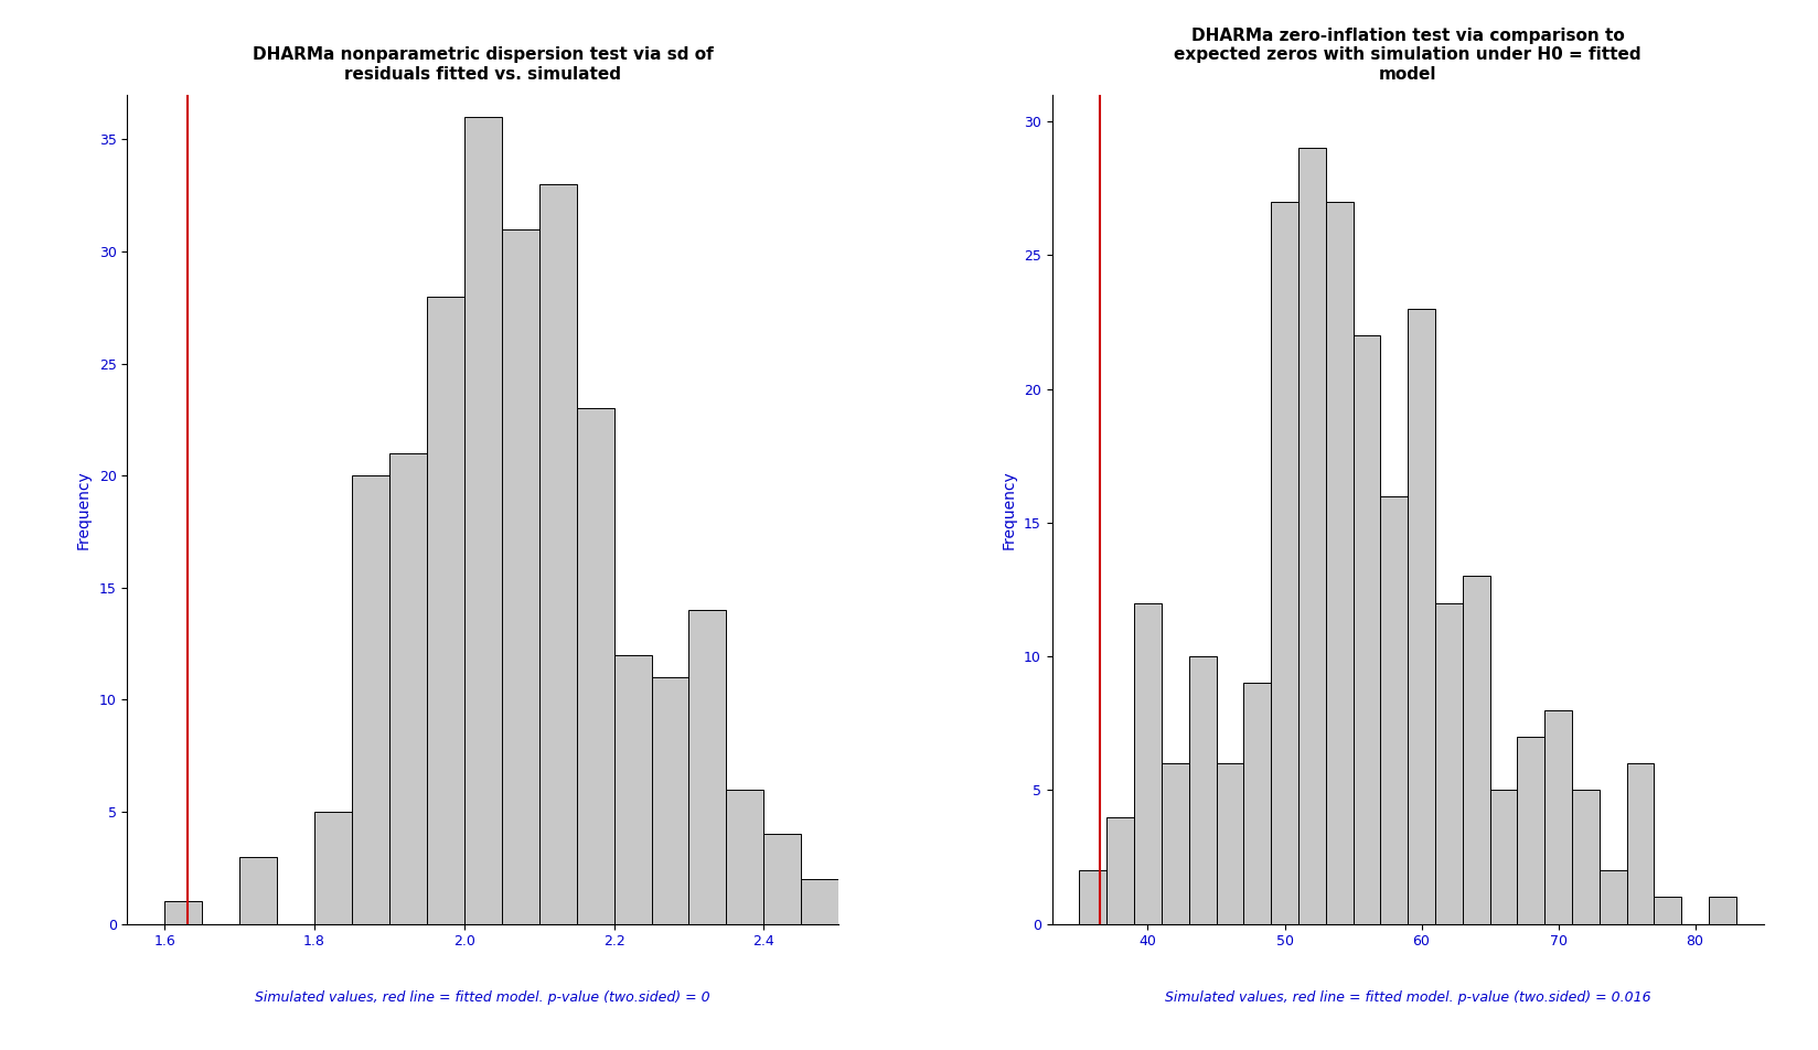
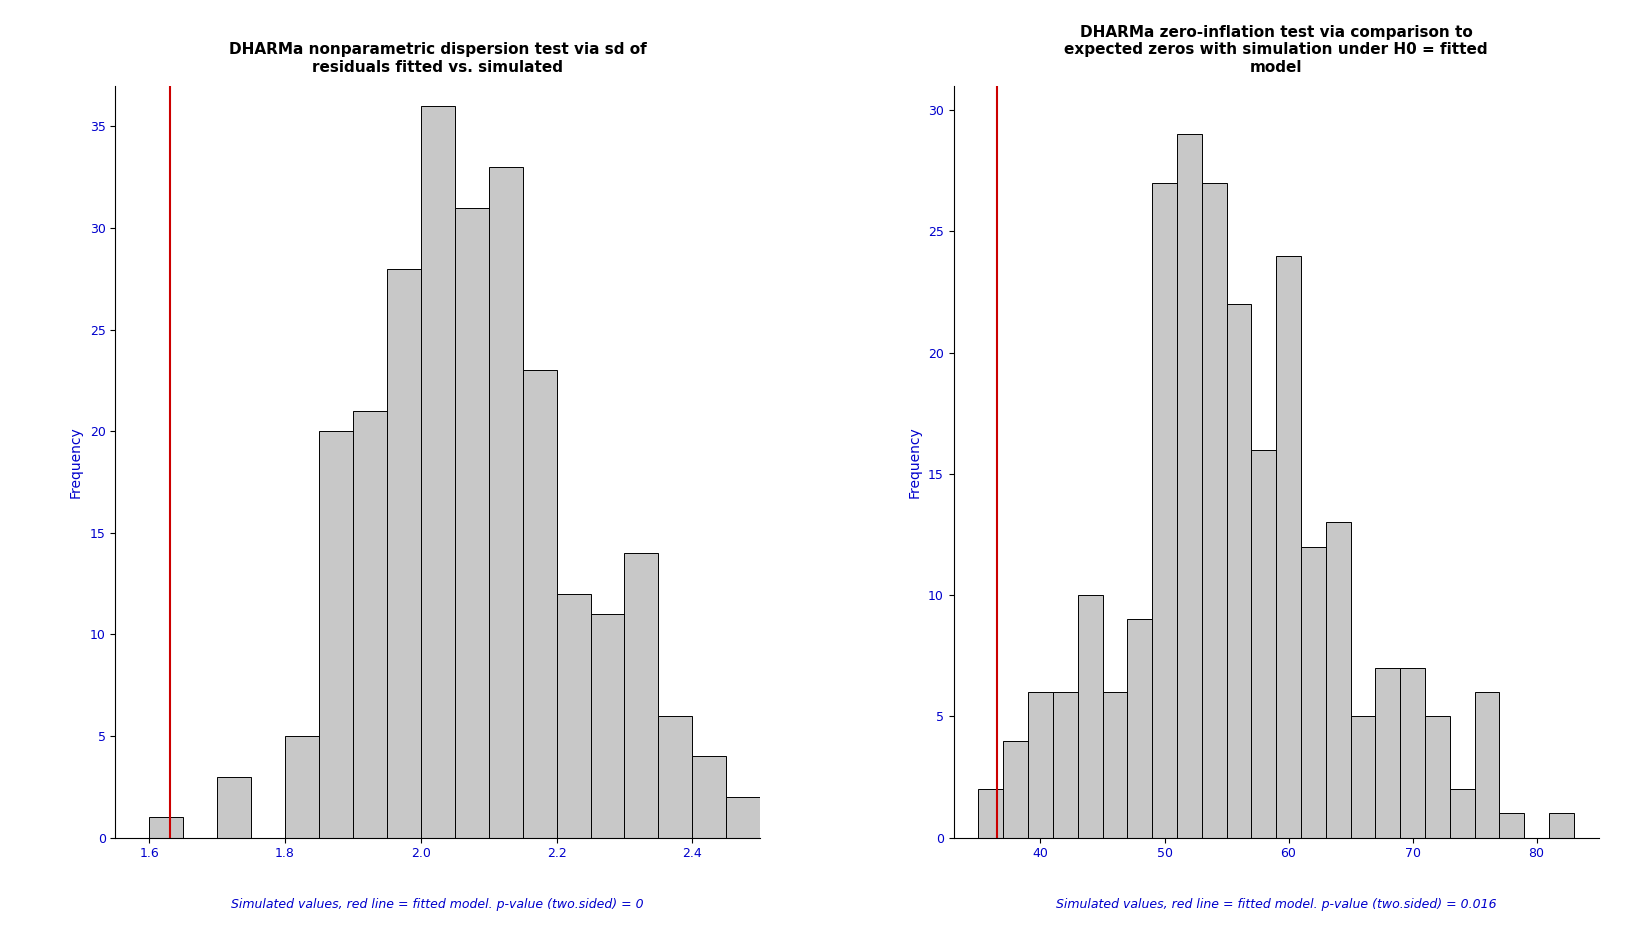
40: 12 -> 6
60: 23 -> 24
70: 8 -> 7
